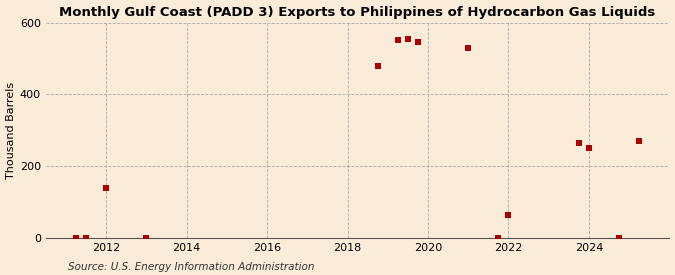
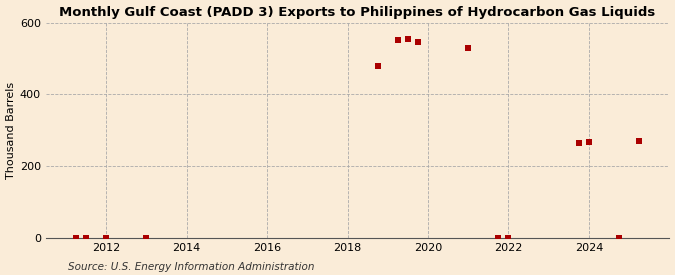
2012: 140 -> 1
2022: 65 -> 1
2024: 250 -> 268
